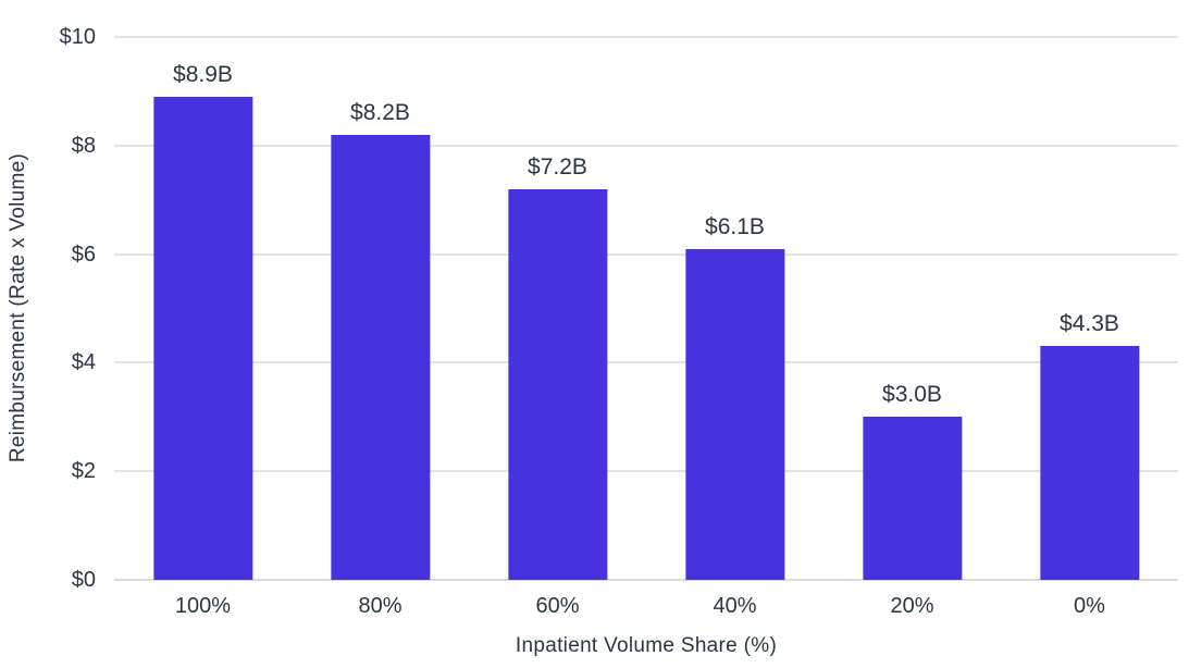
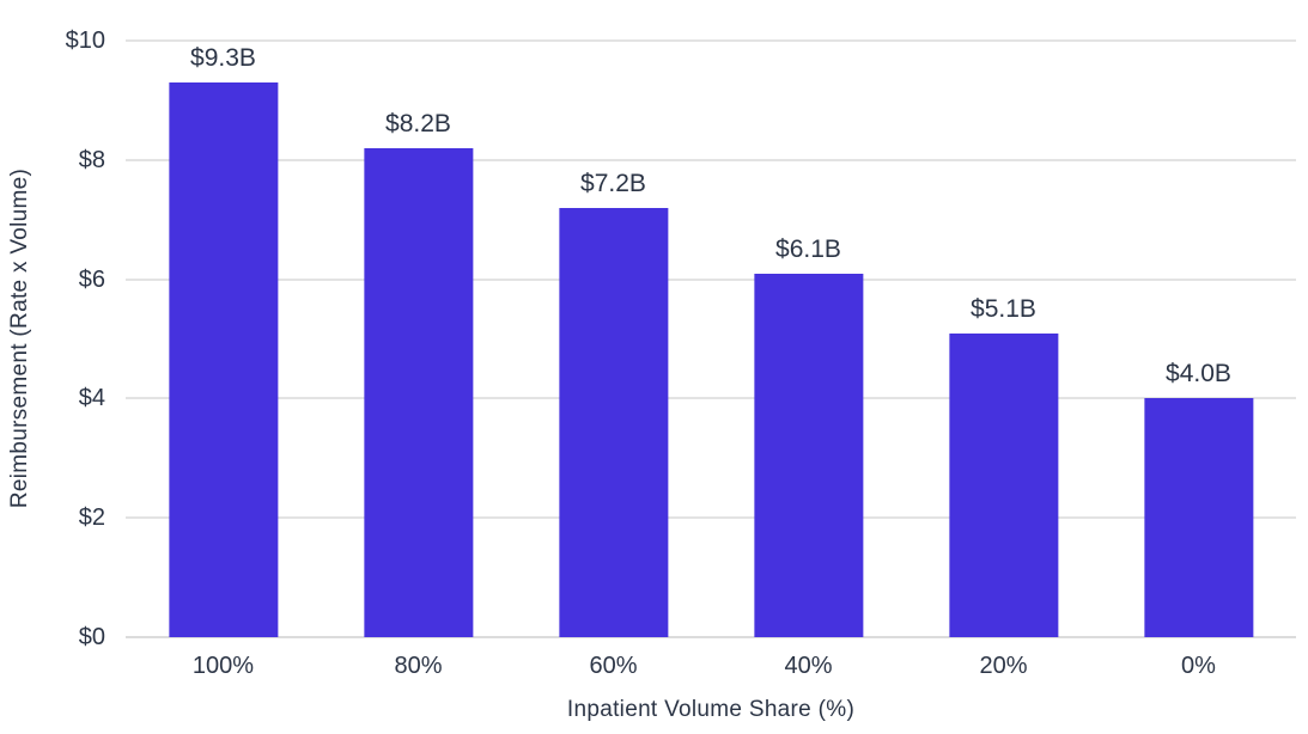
100%: $8.9B -> $9.3B
20%: $3.0B -> $5.1B
0%: $4.3B -> $4.0B
